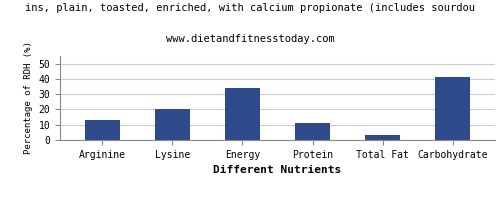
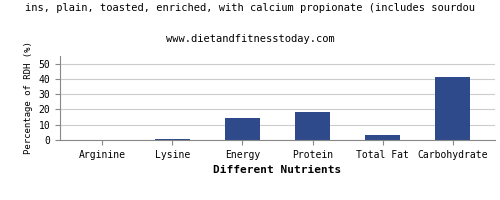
Arginine: 13 -> 0
Lysine: 20 -> 0
Energy: 34 -> 14
Protein: 11 -> 18
